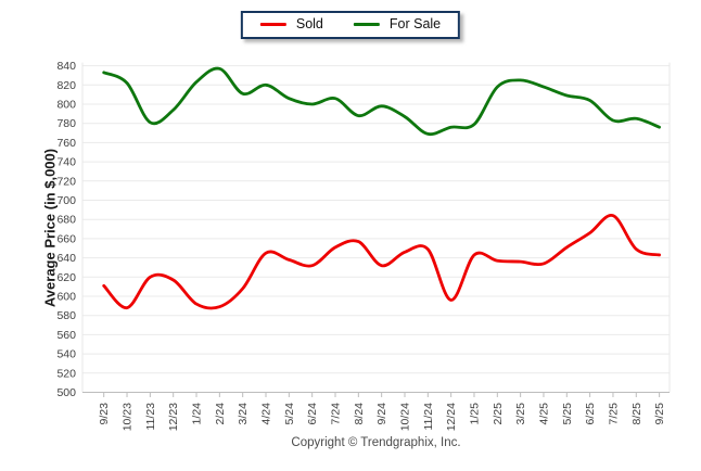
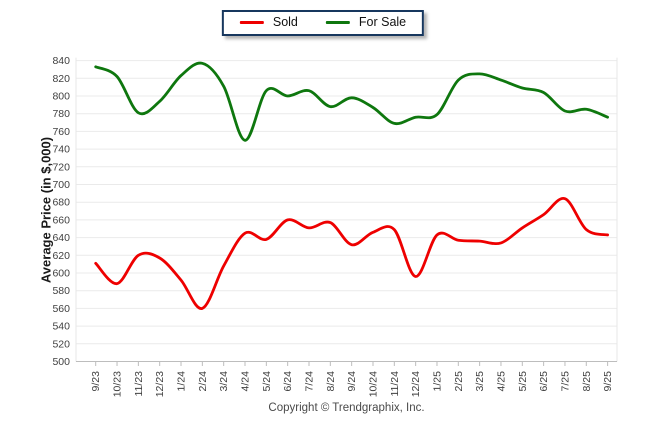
Sold/2/24: 590 -> 560
For Sale/4/24: 820 -> 750
Sold/6/24: 630 -> 660
